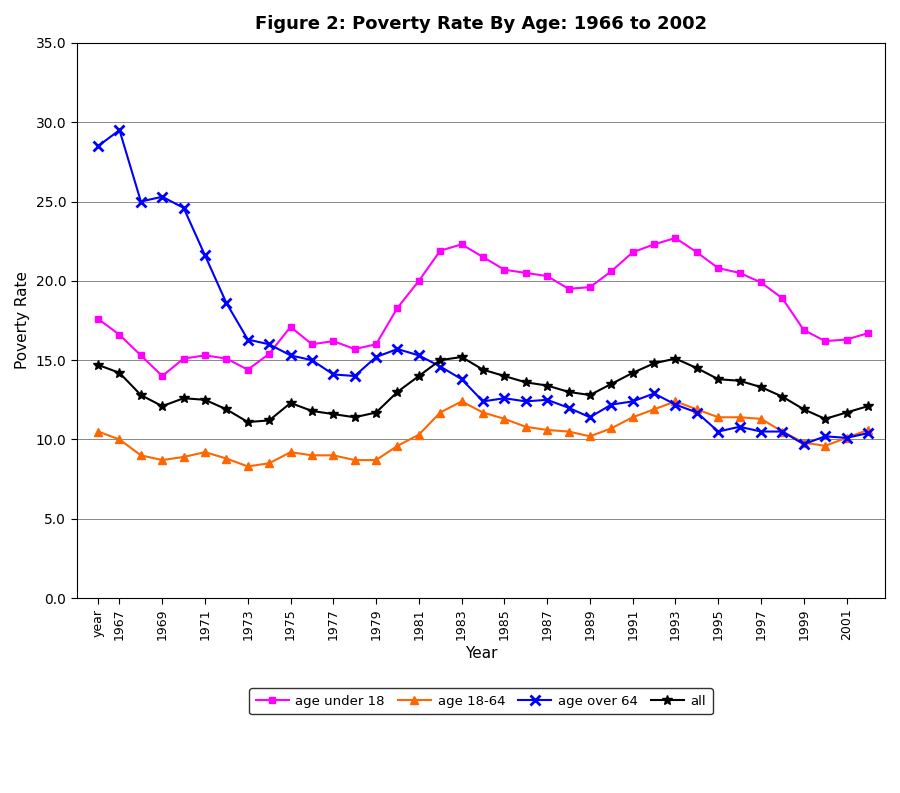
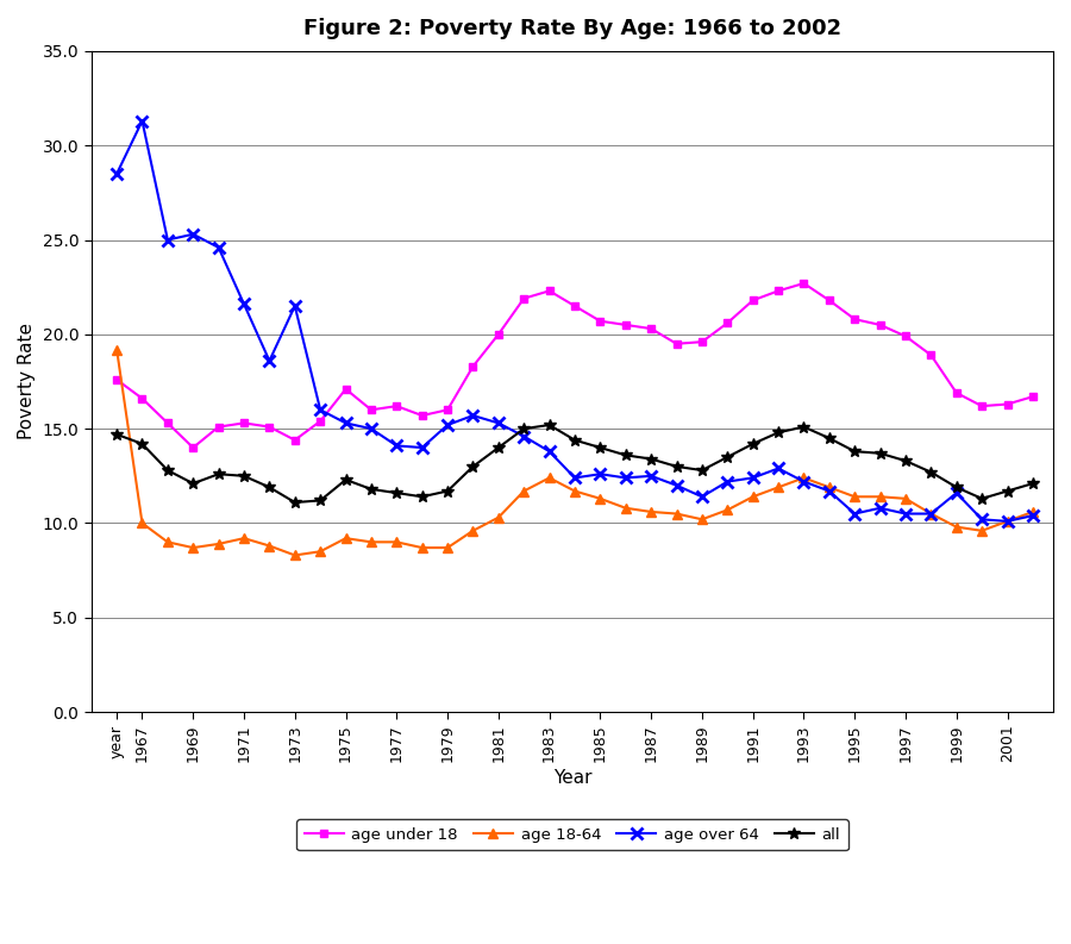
age 18-64/year: 10.5 -> 19.2
age over 64/1967: 29.5 -> 31.3
age over 64/1973: 16.3 -> 21.5
age over 64/1999: 9.7 -> 11.6
